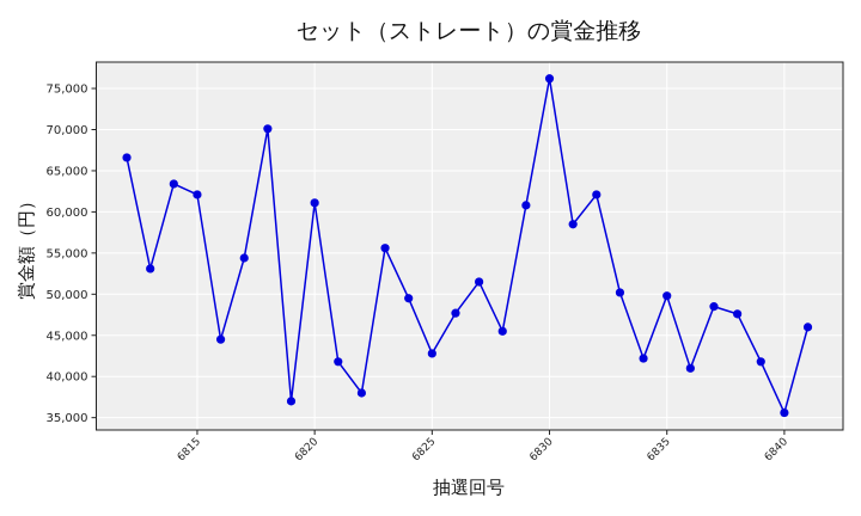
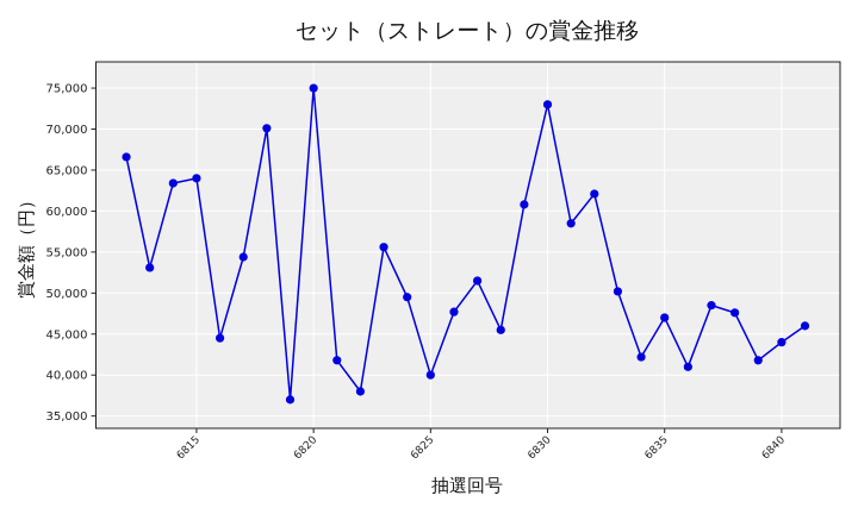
6815: 62000 -> 64000
6820: 61000 -> 75000
6825: 43000 -> 40000
6830: 76000 -> 73000
6835: 50000 -> 47000
6840: 36000 -> 44000
